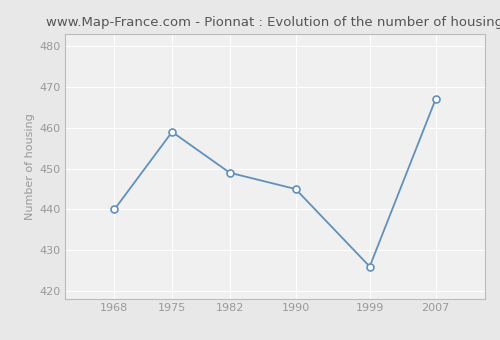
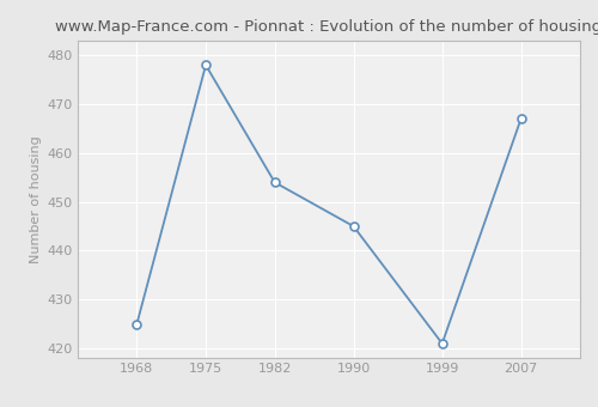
1968: 440 -> 425
1975: 459 -> 478
1982: 449 -> 454
1999: 426 -> 421
